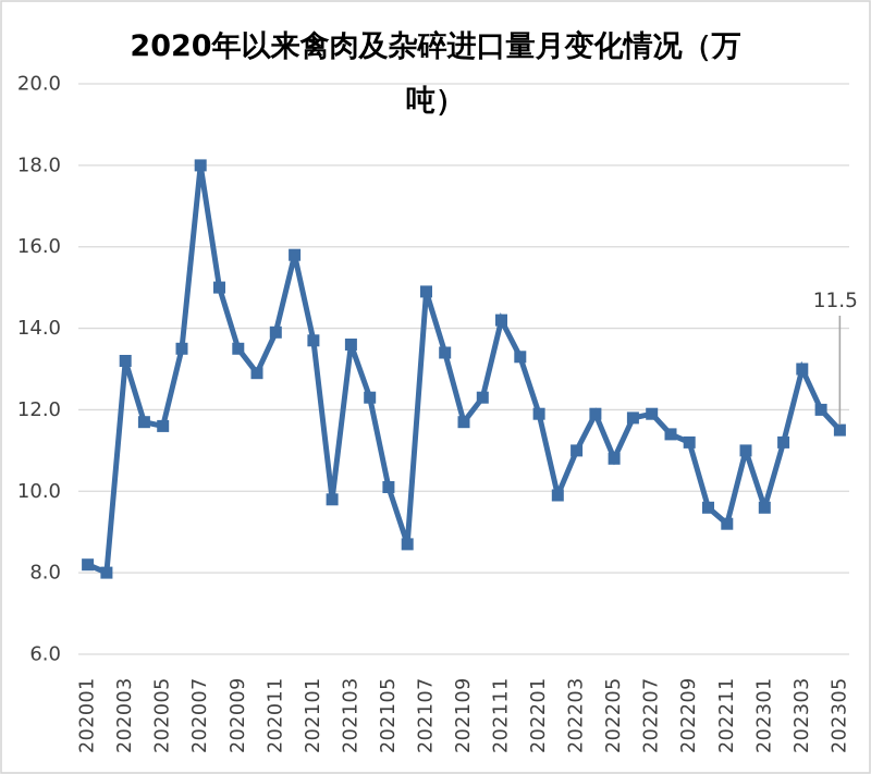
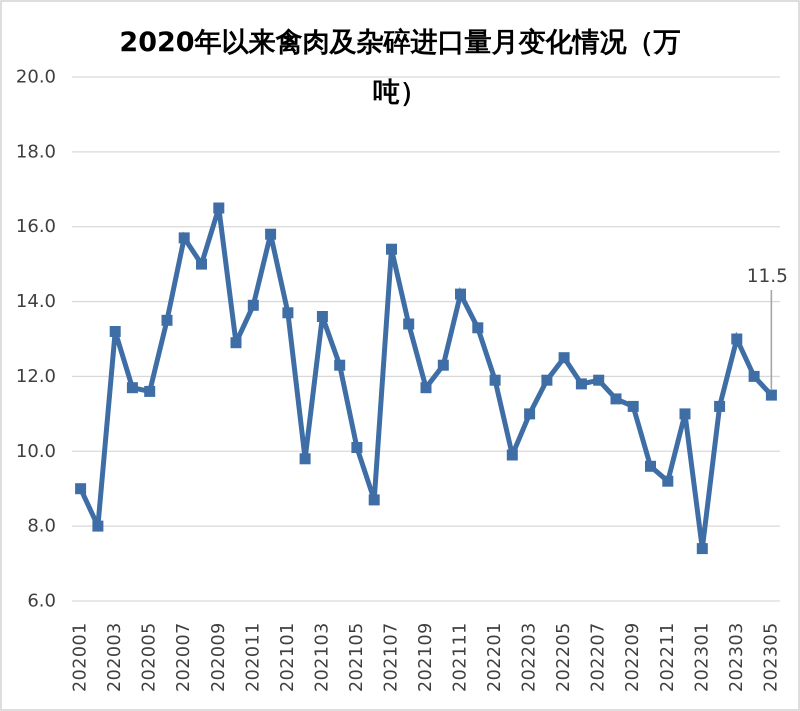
202001: 8.2 -> 9.0
202007: 18.0 -> 15.7
202009: 13.5 -> 16.5
202107: 14.9 -> 15.4
202205: 10.8 -> 12.5
202301: 9.6 -> 7.4
